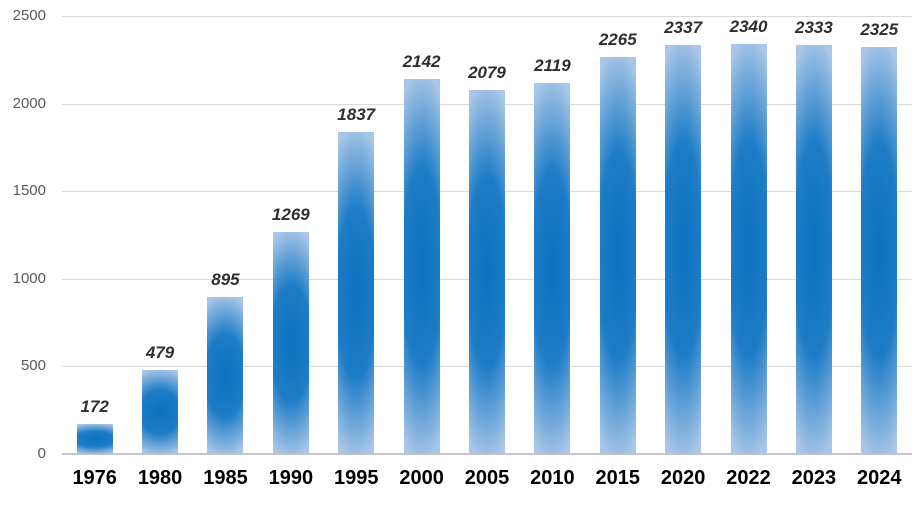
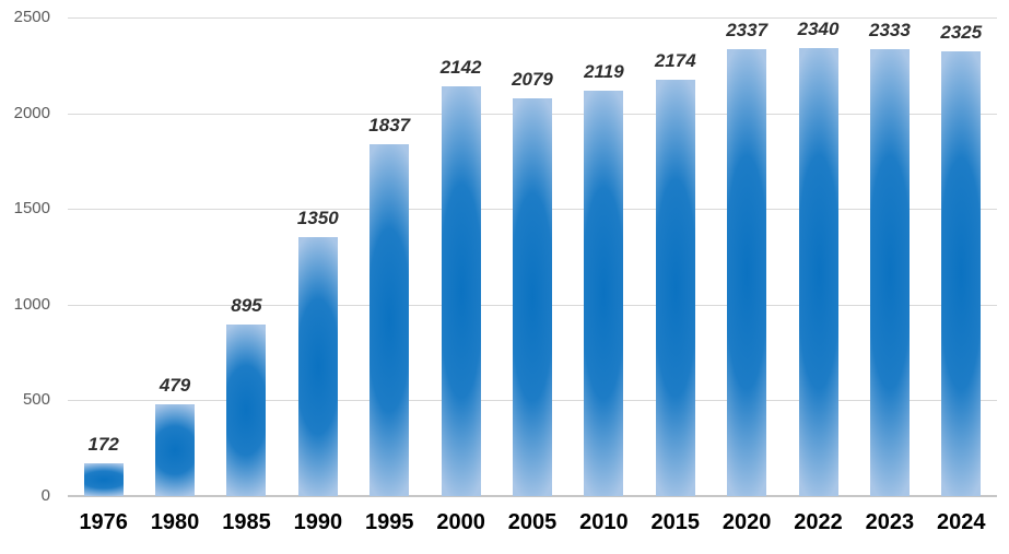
1990: 1269 -> 1350
2015: 2265 -> 2174
